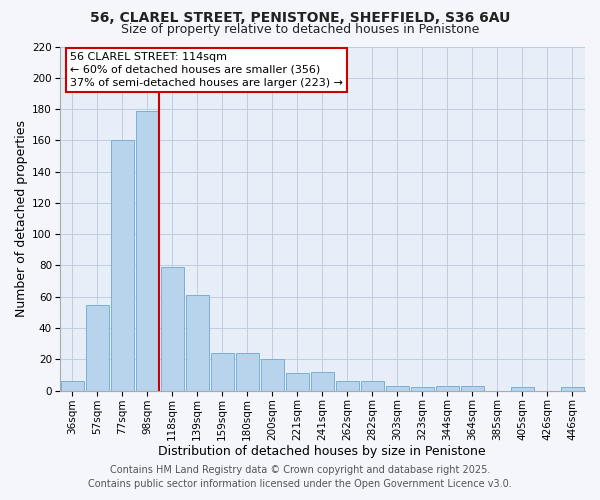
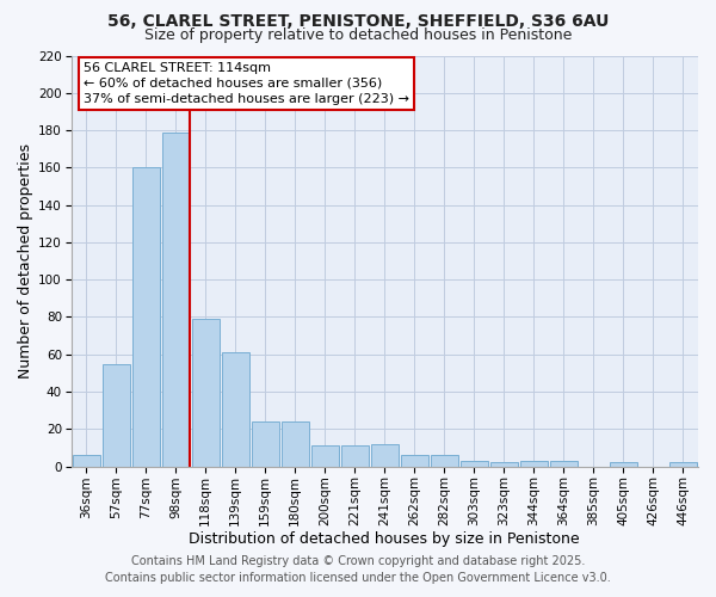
200sqm: 20 -> 11
